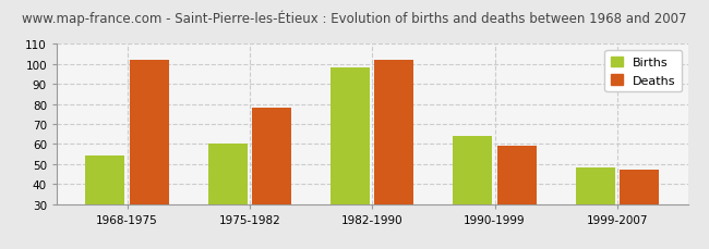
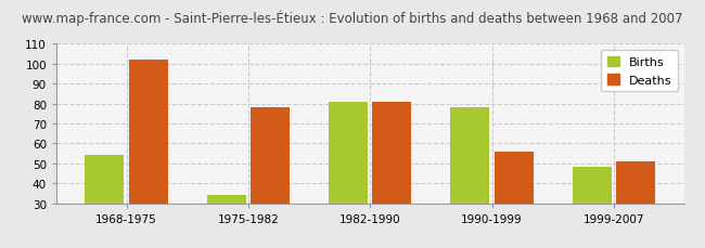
Births/1975-1982: 60 -> 34
Births/1982-1990: 98 -> 81
Deaths/1982-1990: 102 -> 81
Births/1990-1999: 64 -> 78
Deaths/1990-1999: 59 -> 56
Deaths/1999-2007: 47 -> 51
